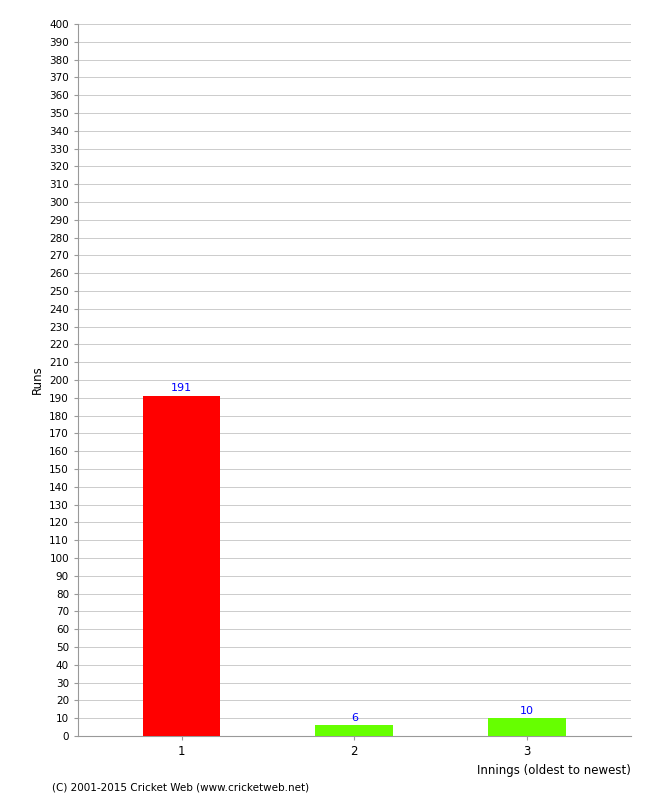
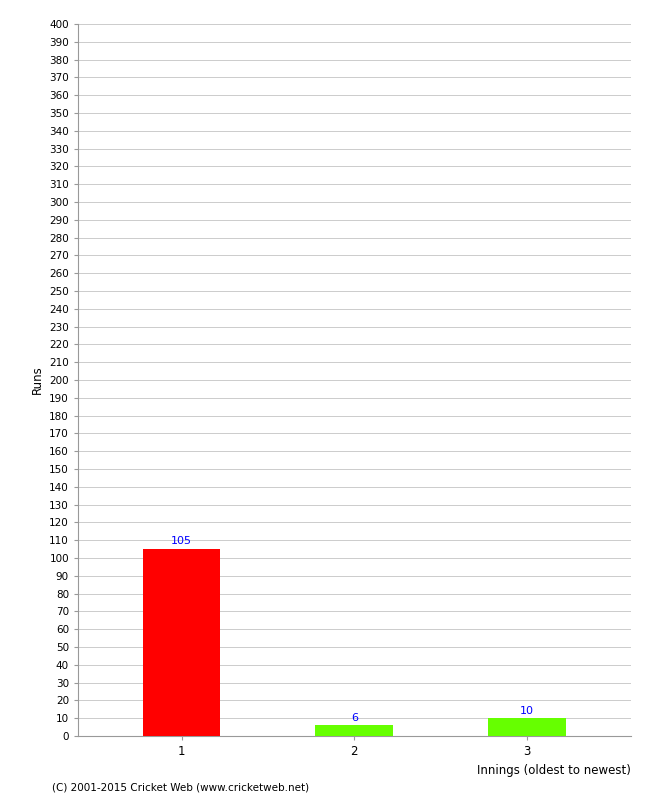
1: 191 -> 105
